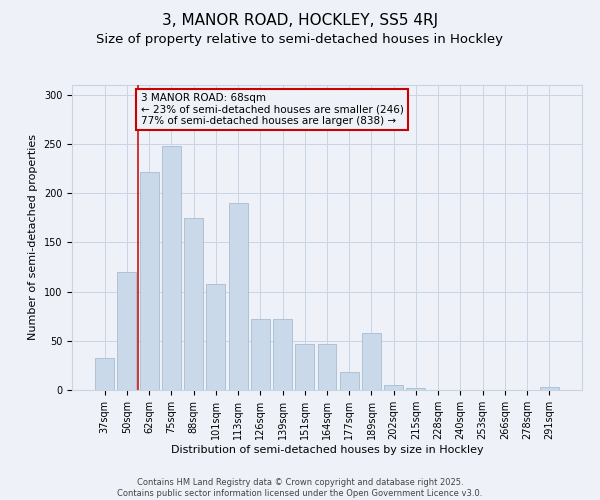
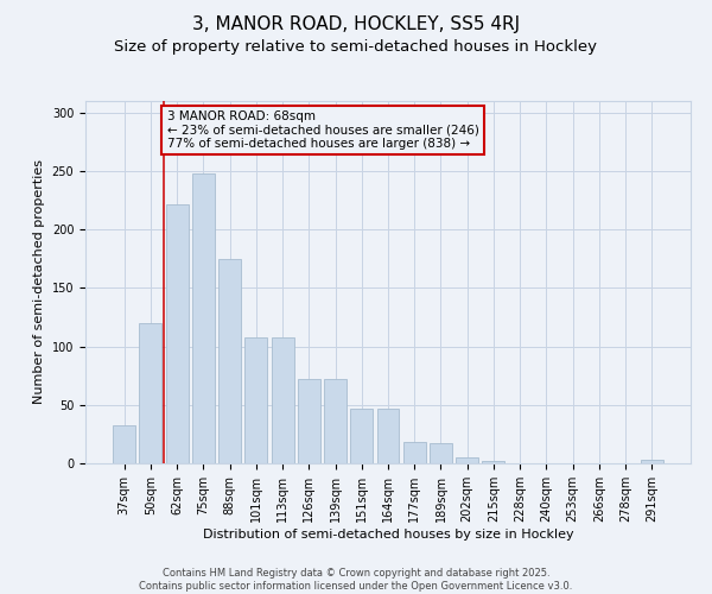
113sqm: 190 -> 108
189sqm: 58 -> 17
